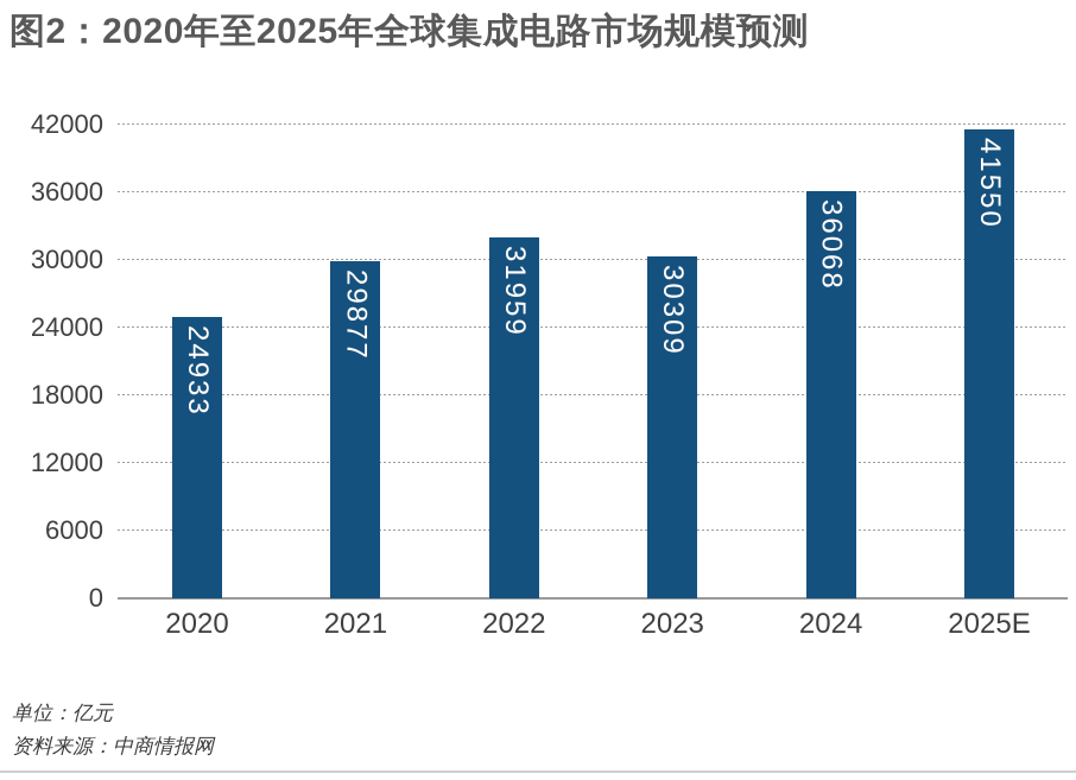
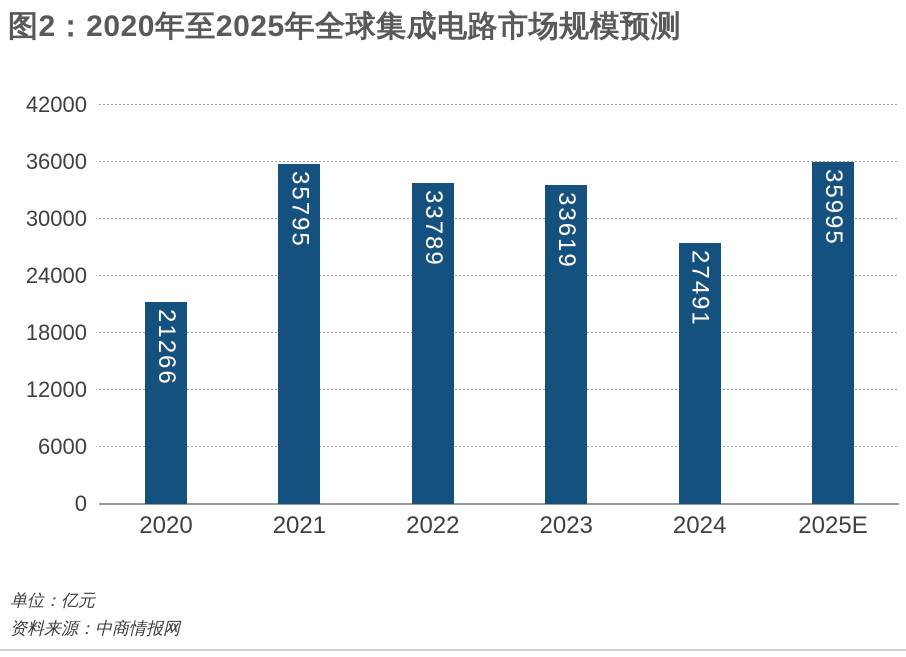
2020: 24933 -> 21266
2021: 29877 -> 35795
2022: 31959 -> 33789
2023: 30309 -> 33619
2024: 36068 -> 27491
2025E: 41550 -> 35995
